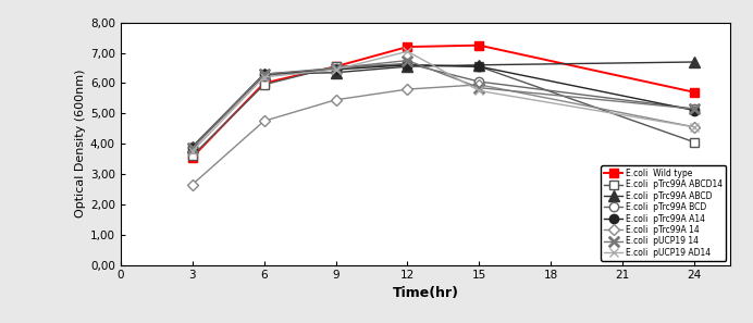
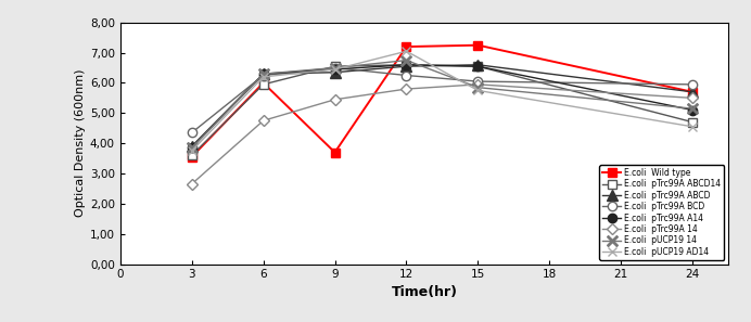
E.coli pTrc99A BCD/3: 3,90 -> 4,35
E.coli Wild type/9: 6,55 -> 3,70
E.coli pTrc99A BCD/12: 6,65 -> 6,25
E.coli pTrc99A ABCD14/24: 4,05 -> 4,70
E.coli pTrc99A ABCD/24: 6,70 -> 5,70
E.coli pTrc99A BCD/24: 5,15 -> 5,95
E.coli pTrc99A 14/24: 4,55 -> 5,50
